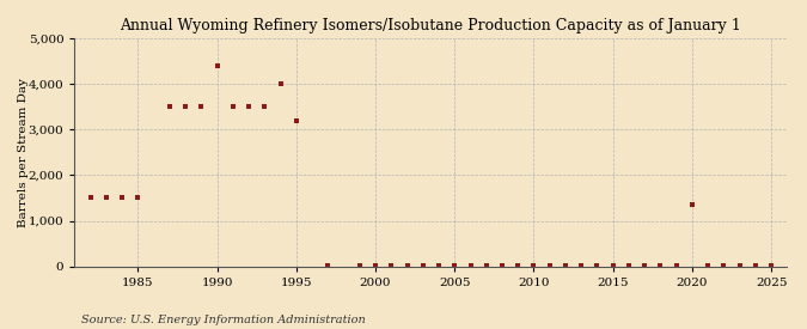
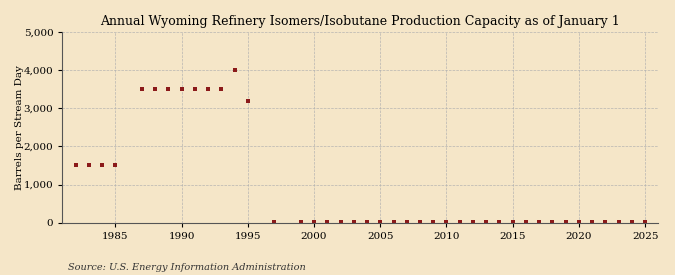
1990: 4,400 -> 3,500
2020: 1,350 -> 30
